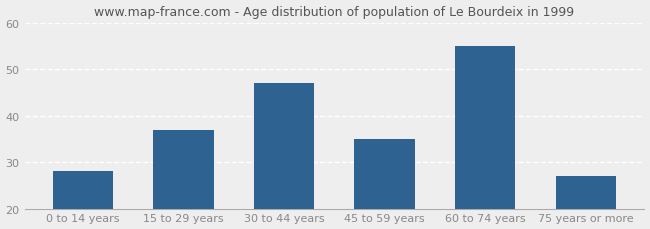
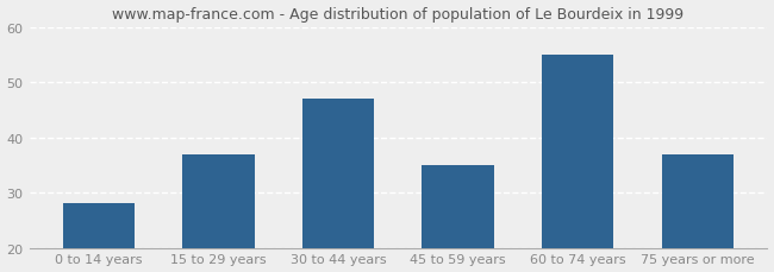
75 years or more: 27 -> 37
